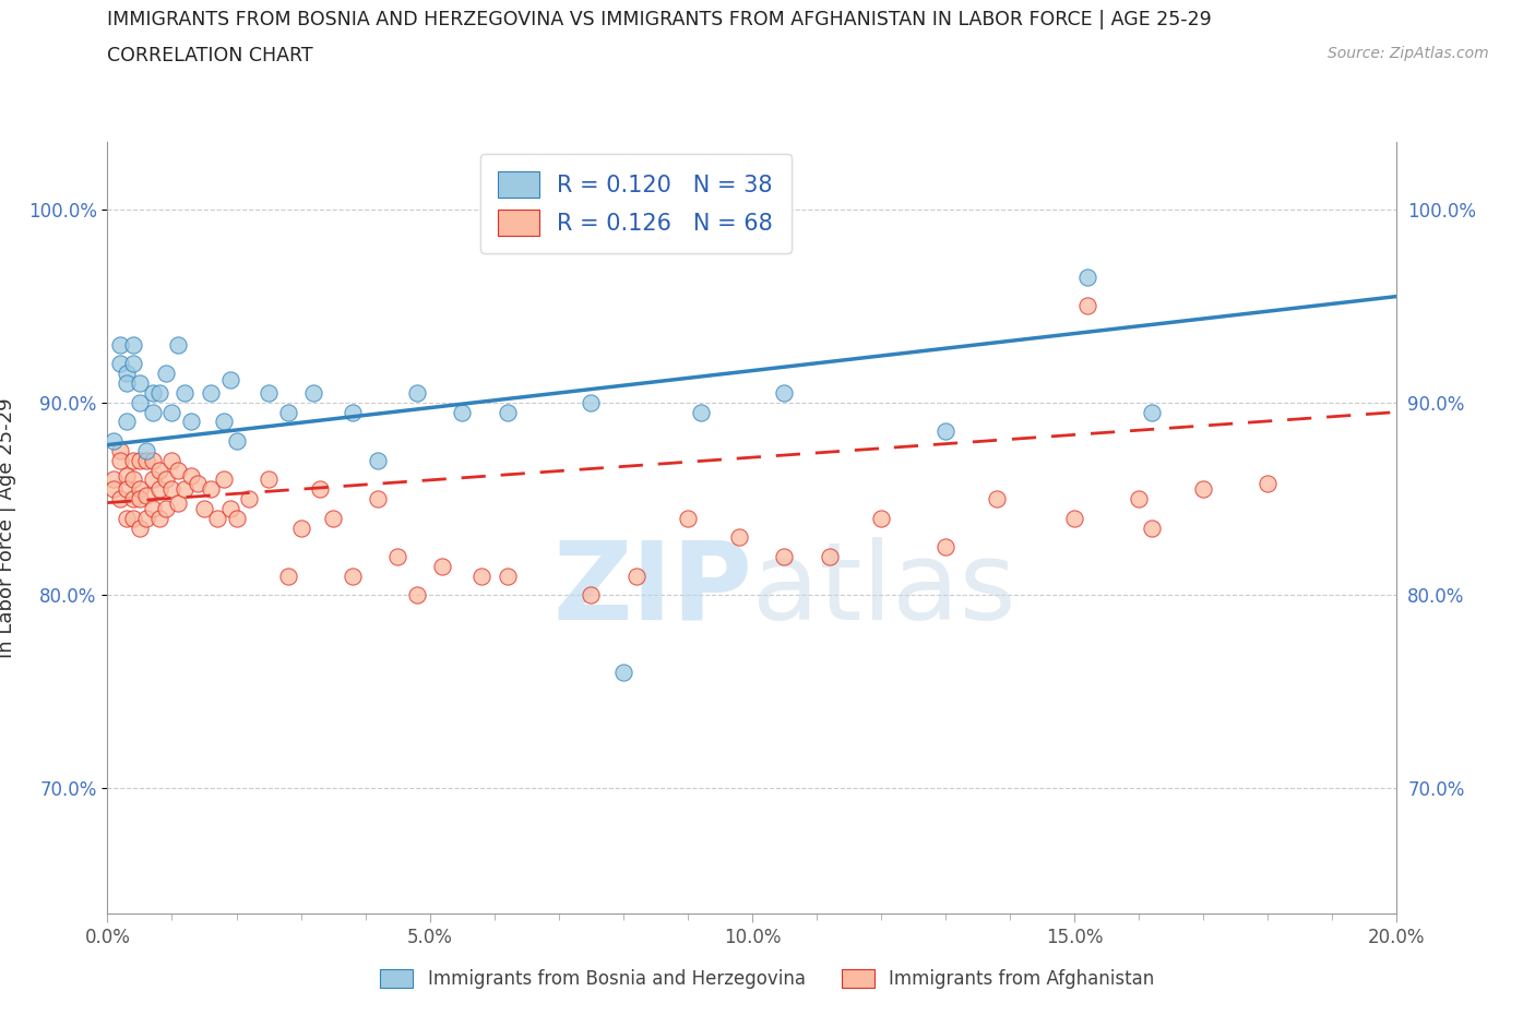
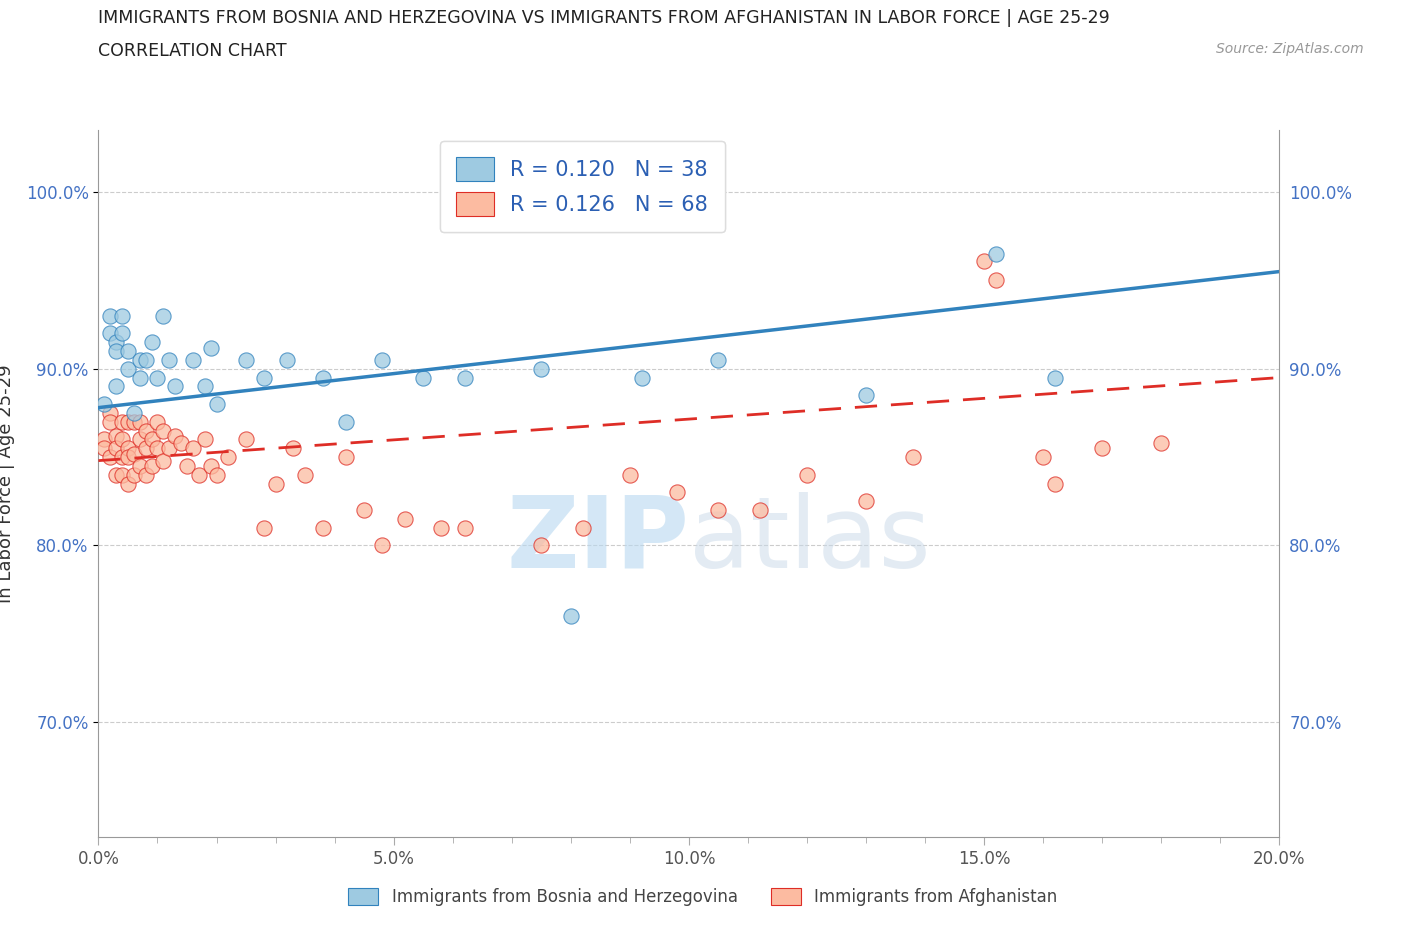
Immigrants from Afghanistan/15.0%: 84.0% -> 96.1%
